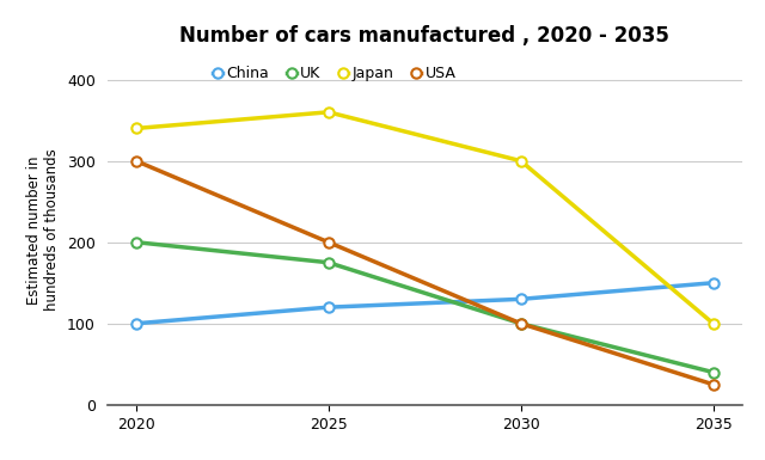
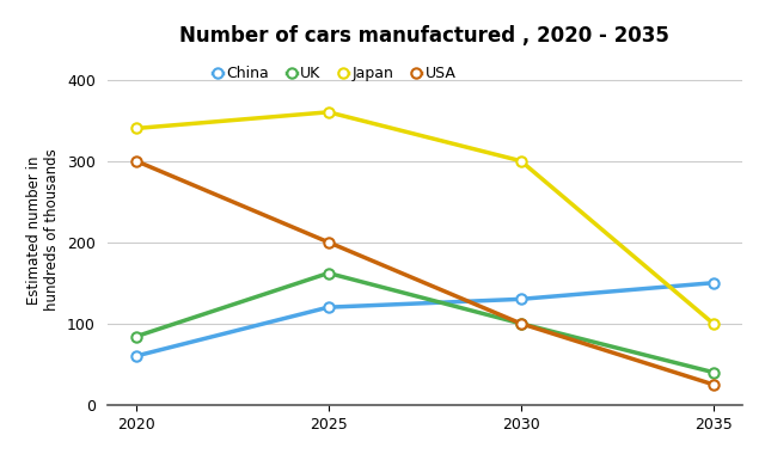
China/2020: 100 -> 60
UK/2020: 200 -> 84
UK/2025: 175 -> 162
